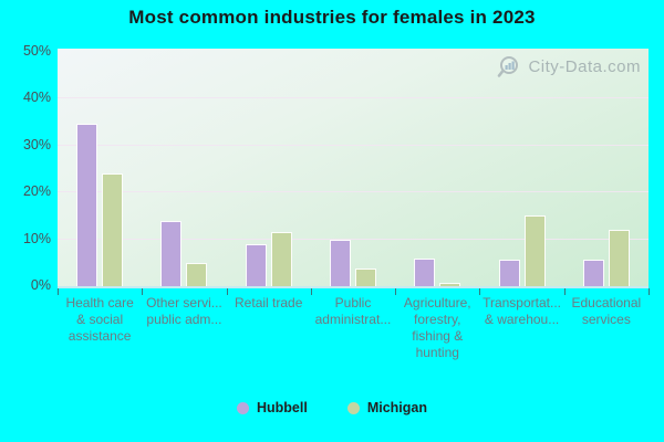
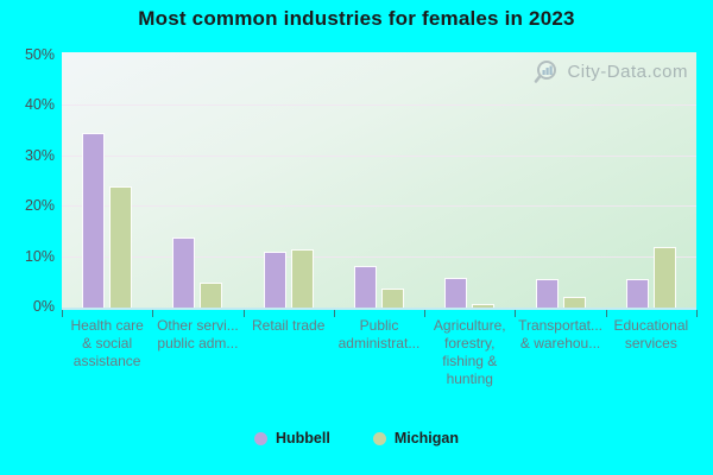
Hubbell/Retail trade: 9% -> 11%
Hubbell/Public administrat...: 10% -> 8%
Michigan/Transportat... & warehou...: 15% -> 2%
